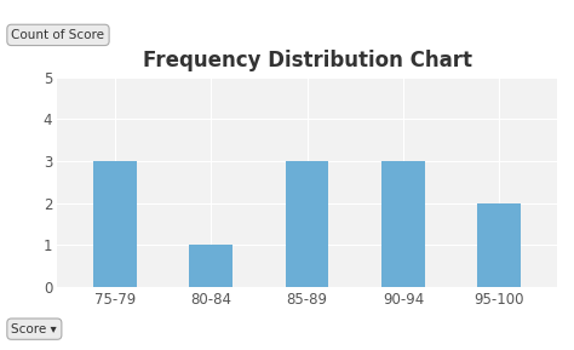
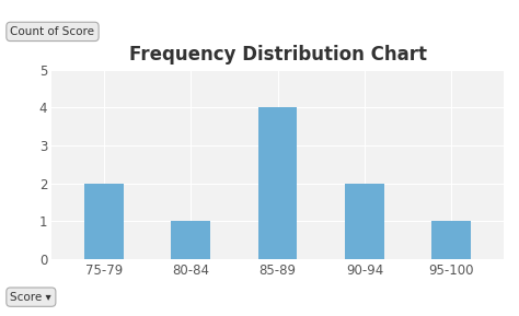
75-79: 3 -> 2
85-89: 3 -> 4
90-94: 3 -> 2
95-100: 2 -> 1
